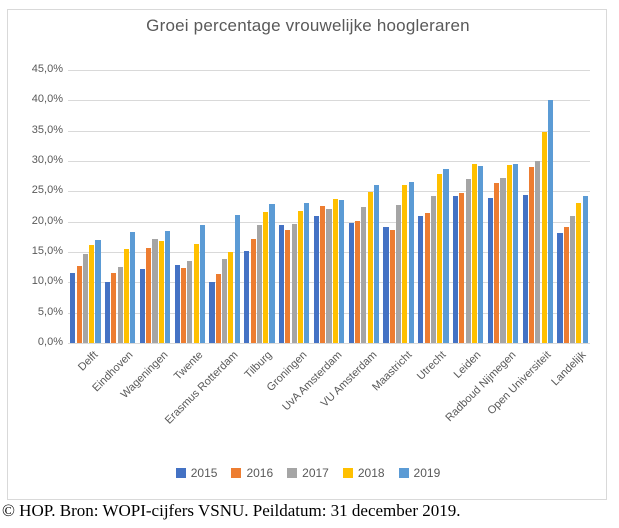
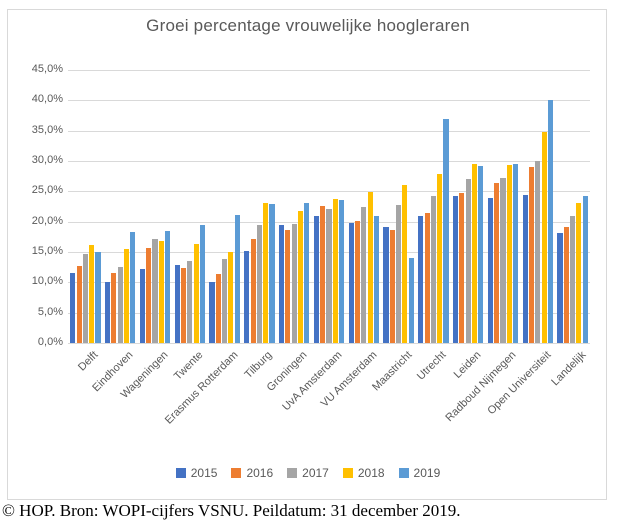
2019/Delft: 17% -> 15%
2018/Tilburg: 22% -> 23%
2019/VU Amsterdam: 26% -> 21%
2019/Maastricht: 27% -> 14%
2019/Utrecht: 29% -> 37%
